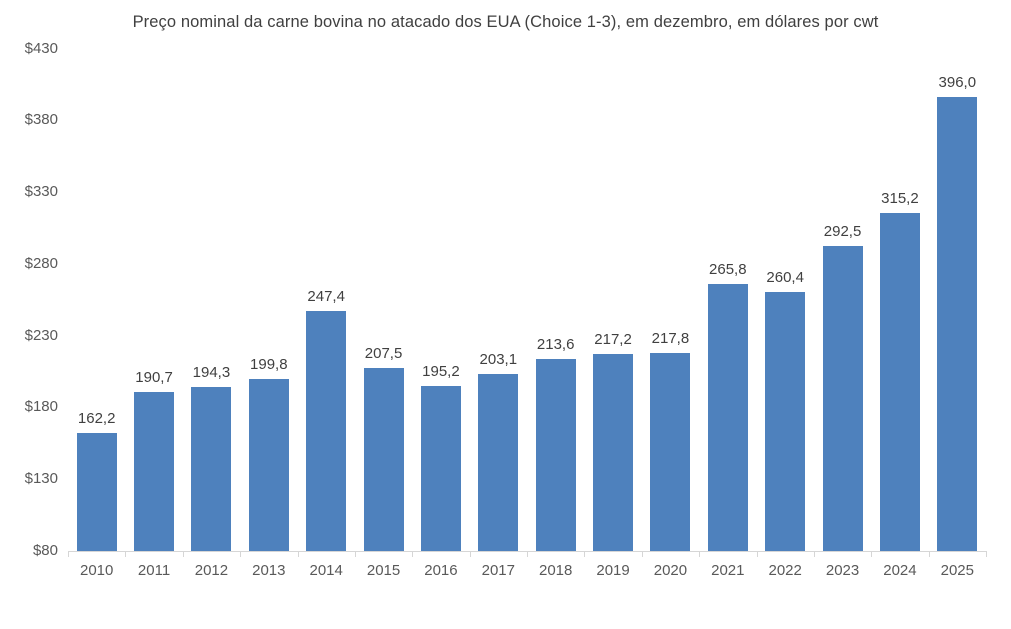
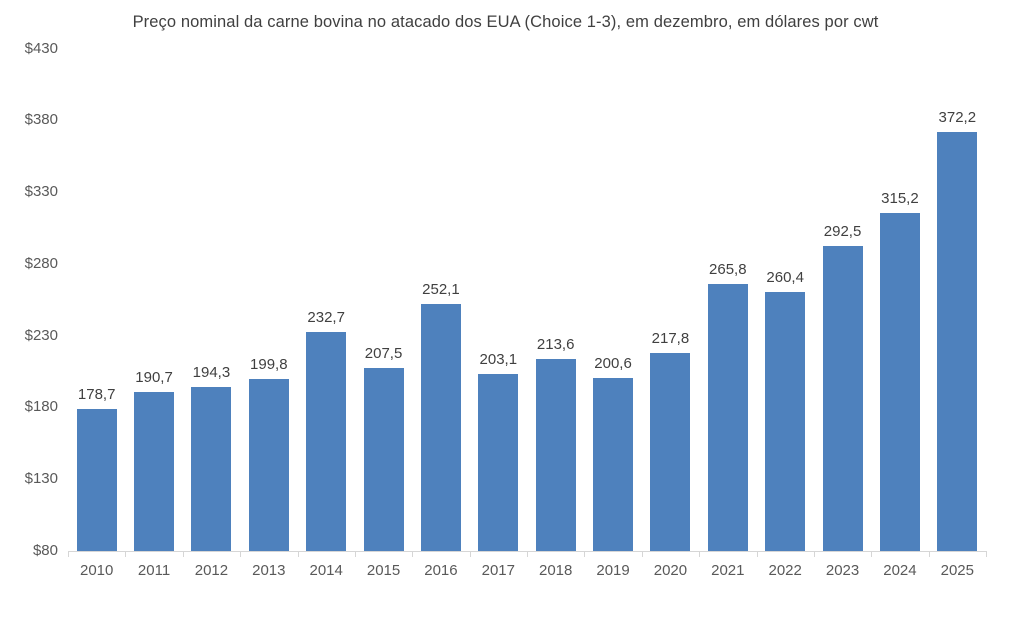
2010: 162,2 -> 178,7
2014: 247,4 -> 232,7
2016: 195,2 -> 252,1
2019: 217,2 -> 200,6
2025: 396,0 -> 372,2
